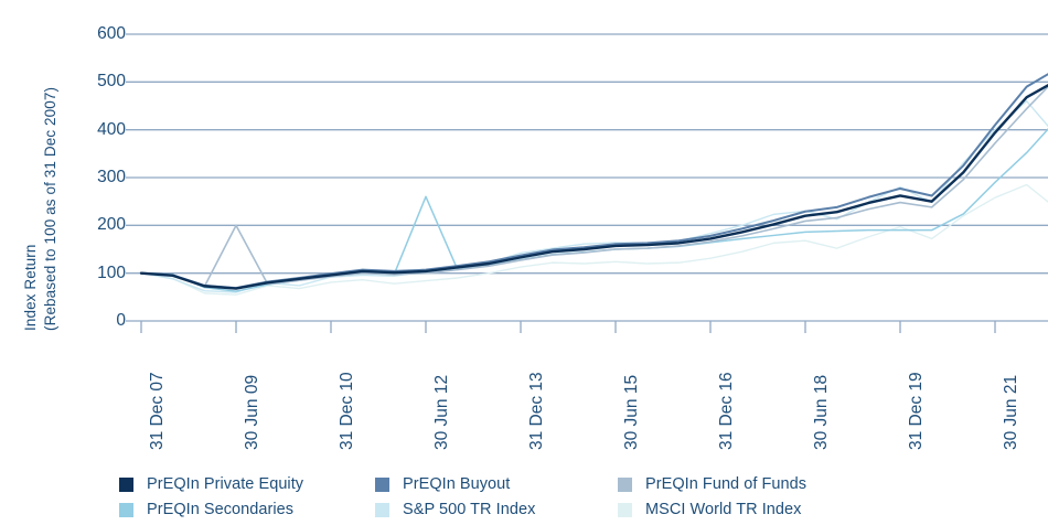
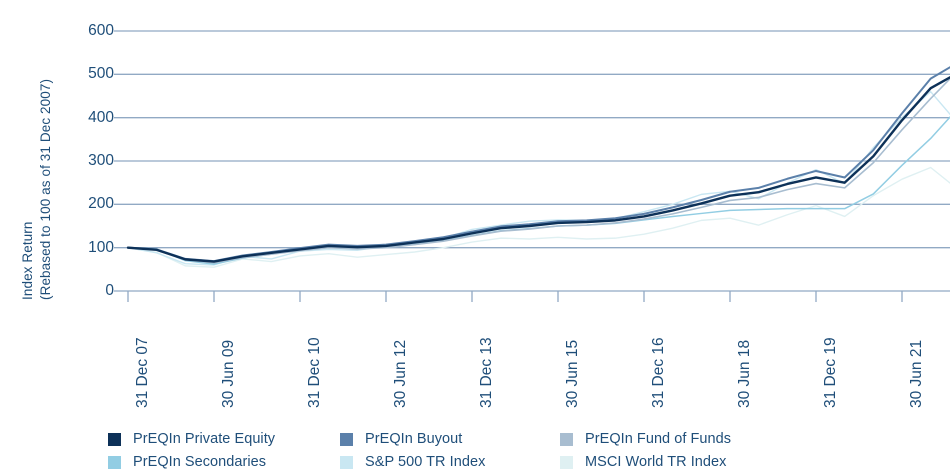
PrEQIn Fund of Funds/30 Jun 09: 200 -> 60
PrEQIn Secondaries/30 Jun 12: 260 -> 100
